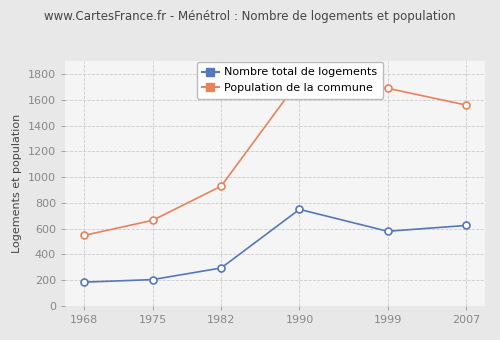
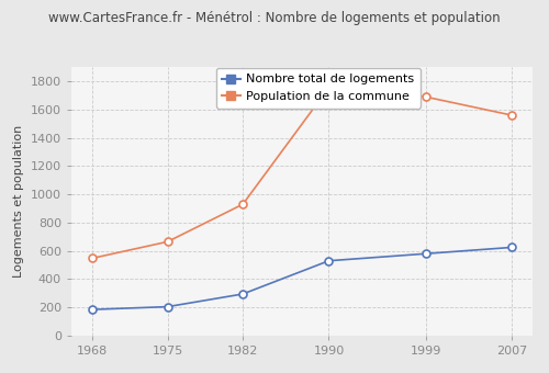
Nombre total de logements/1990: 750 -> 530
